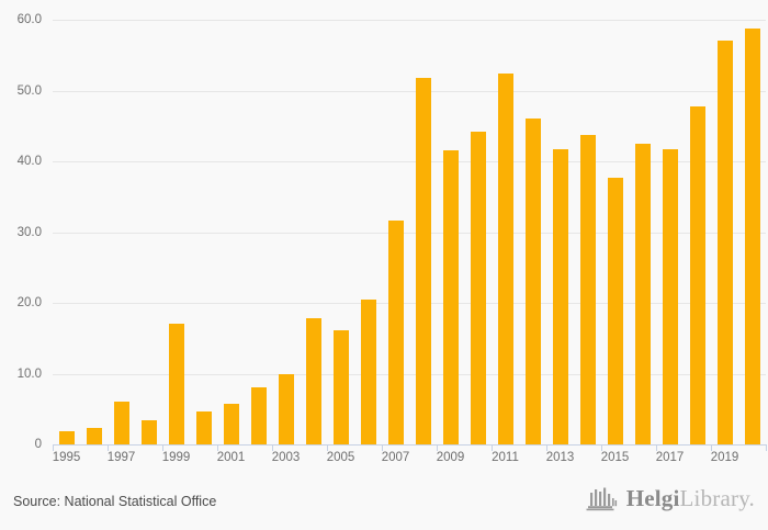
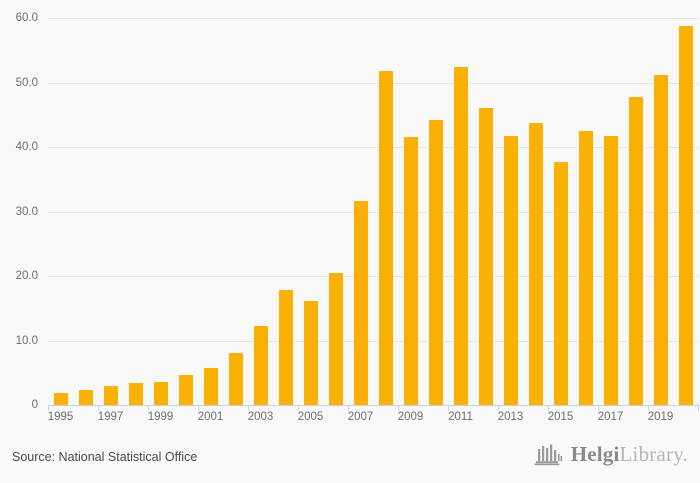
1997: 6 -> 3
1999: 17 -> 4
2003: 10 -> 12
2019: 57 -> 51
